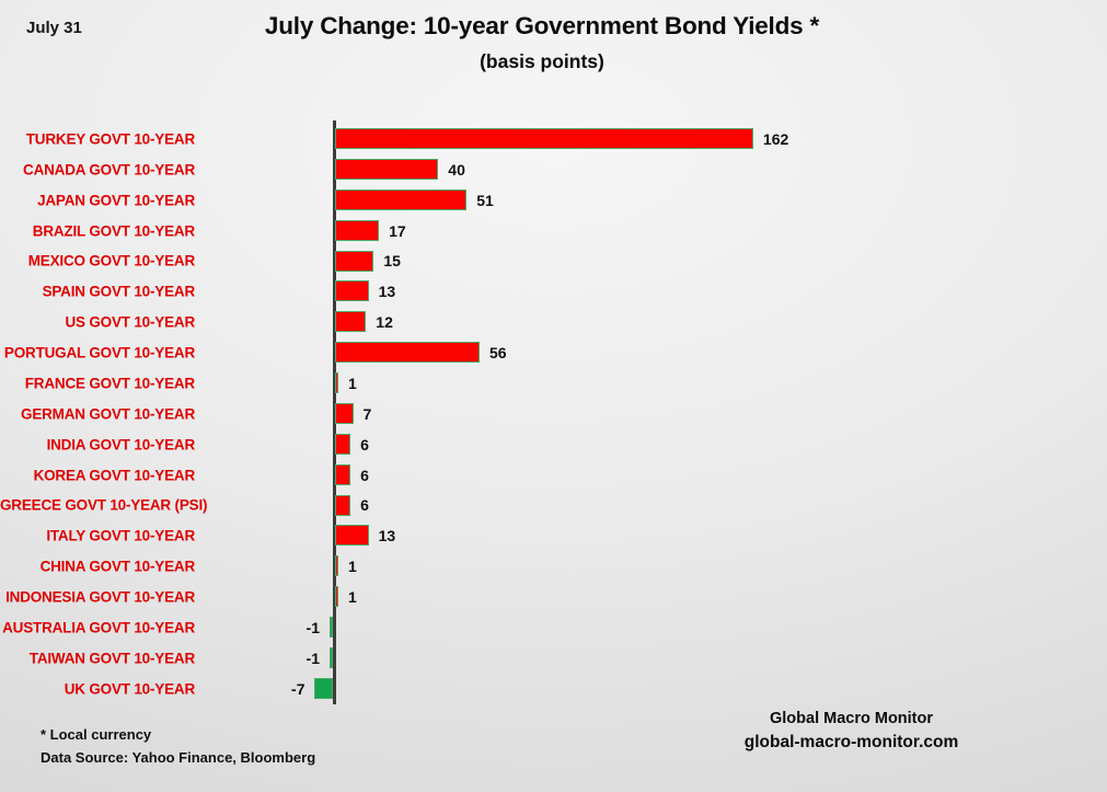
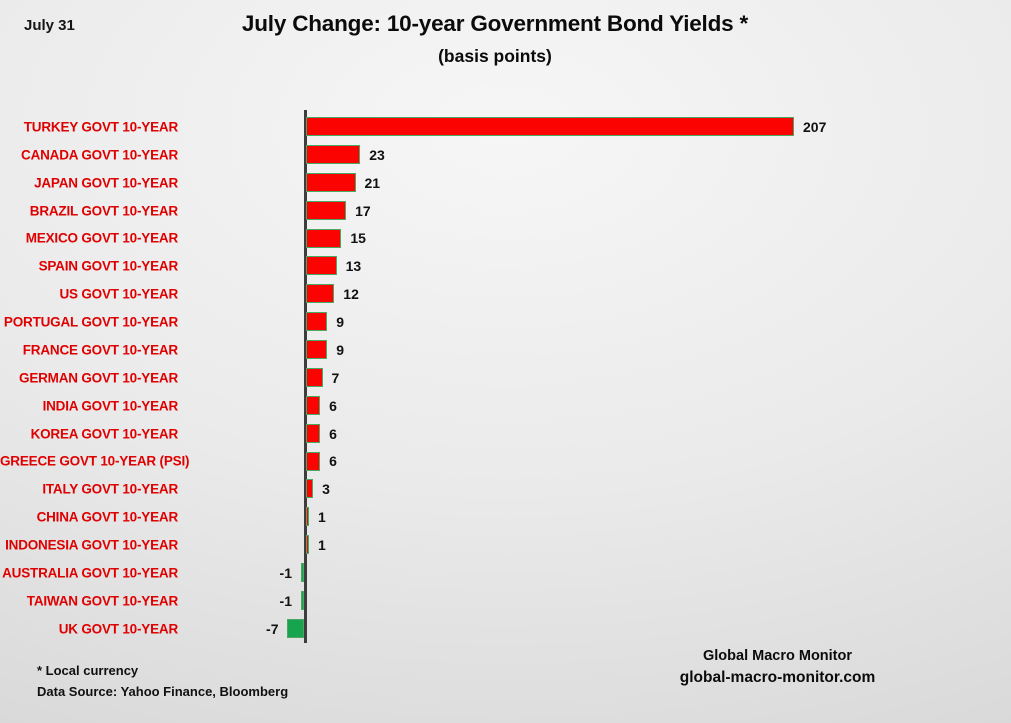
TURKEY GOVT 10-YEAR: 162 -> 207
CANADA GOVT 10-YEAR: 40 -> 23
JAPAN GOVT 10-YEAR: 51 -> 21
PORTUGAL GOVT 10-YEAR: 56 -> 9
FRANCE GOVT 10-YEAR: 1 -> 9
ITALY GOVT 10-YEAR: 13 -> 3
